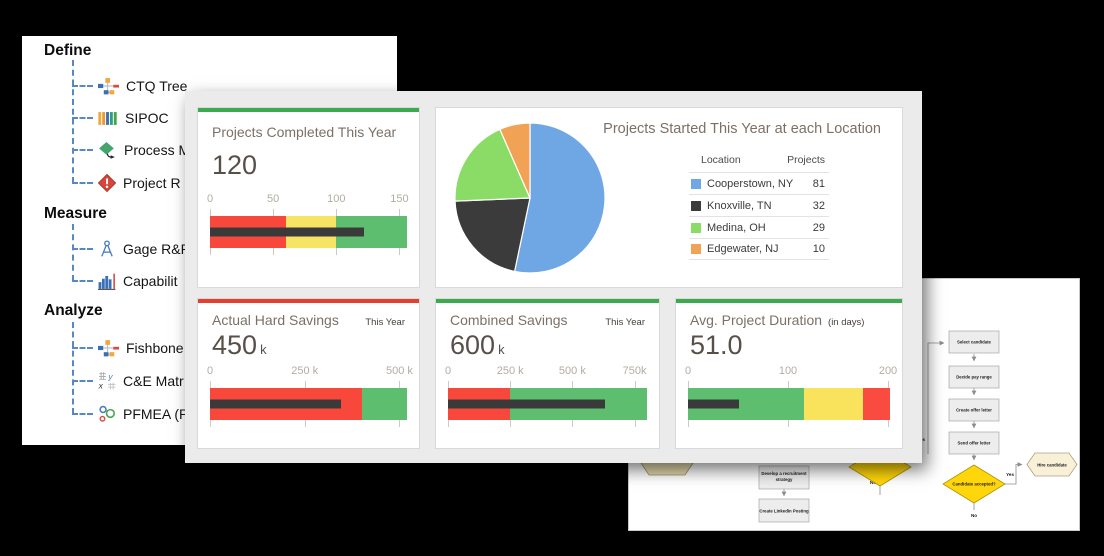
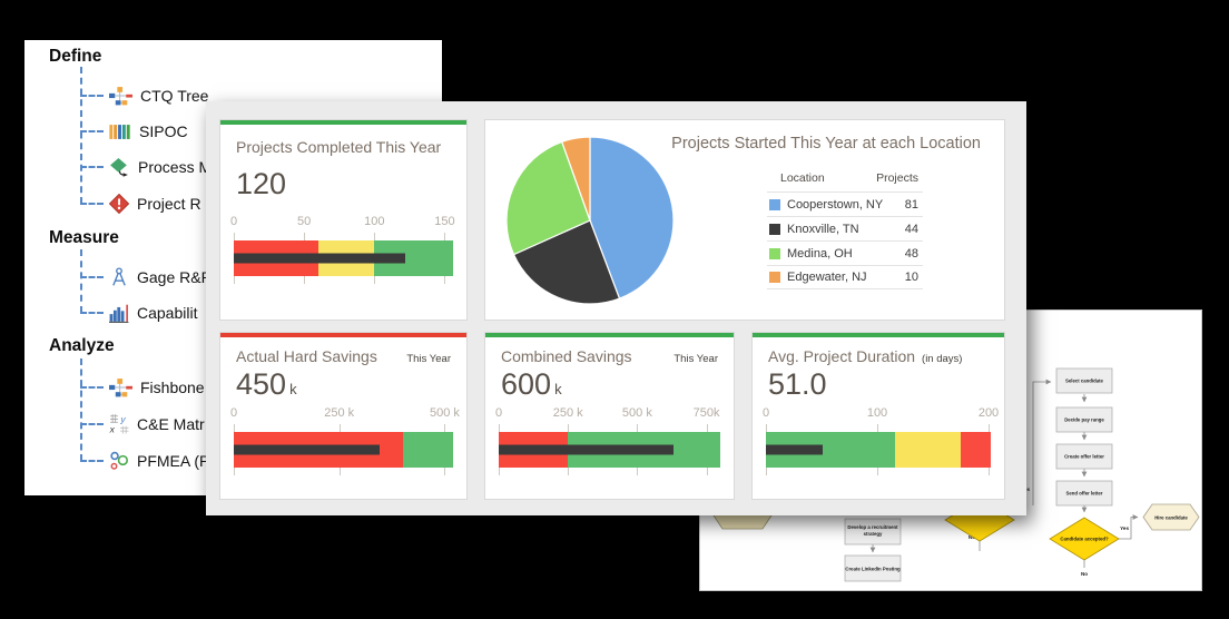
Projects Started This Year at each Location/Knoxville, TN: 32 -> 44
Projects Started This Year at each Location/Medina, OH: 29 -> 48
